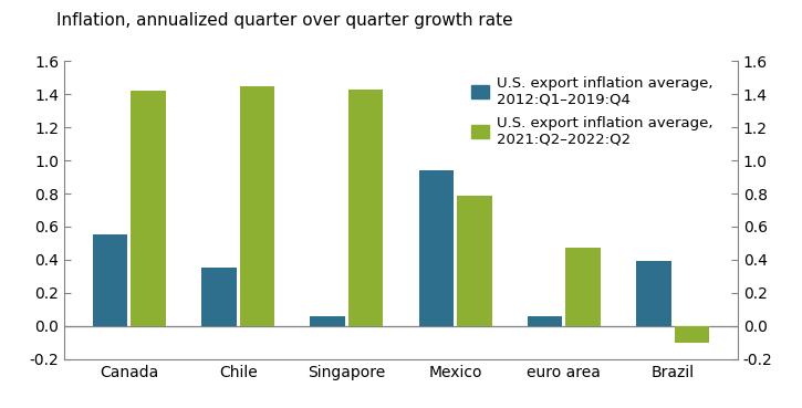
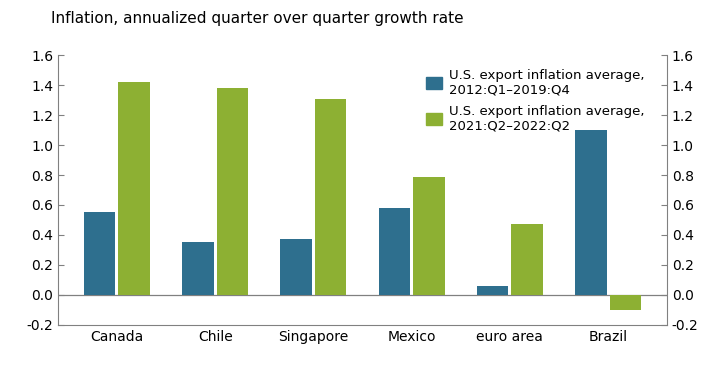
U.S. export inflation average, 2021:Q2–2022:Q2/Chile: 1.45 -> 1.38
U.S. export inflation average, 2012:Q1–2019:Q4/Singapore: 0.06 -> 0.37
U.S. export inflation average, 2021:Q2–2022:Q2/Singapore: 1.43 -> 1.31
U.S. export inflation average, 2012:Q1–2019:Q4/Mexico: 0.94 -> 0.58
U.S. export inflation average, 2012:Q1–2019:Q4/Brazil: 0.39 -> 1.10
